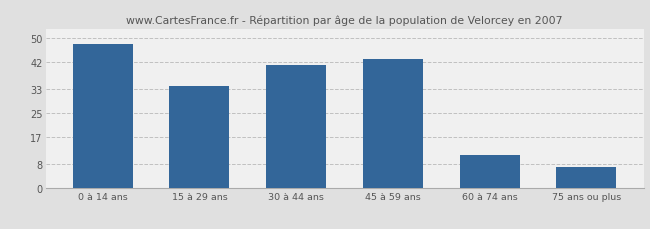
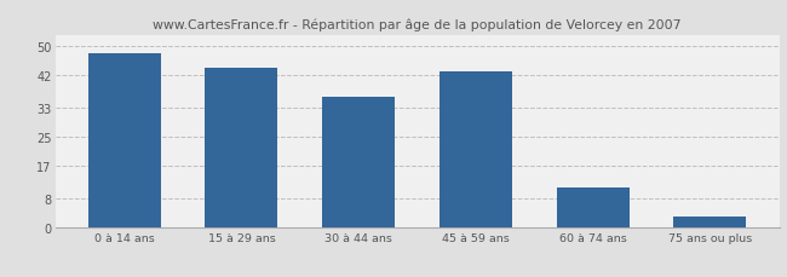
15 à 29 ans: 34 -> 44
30 à 44 ans: 41 -> 36
75 ans ou plus: 7 -> 3
